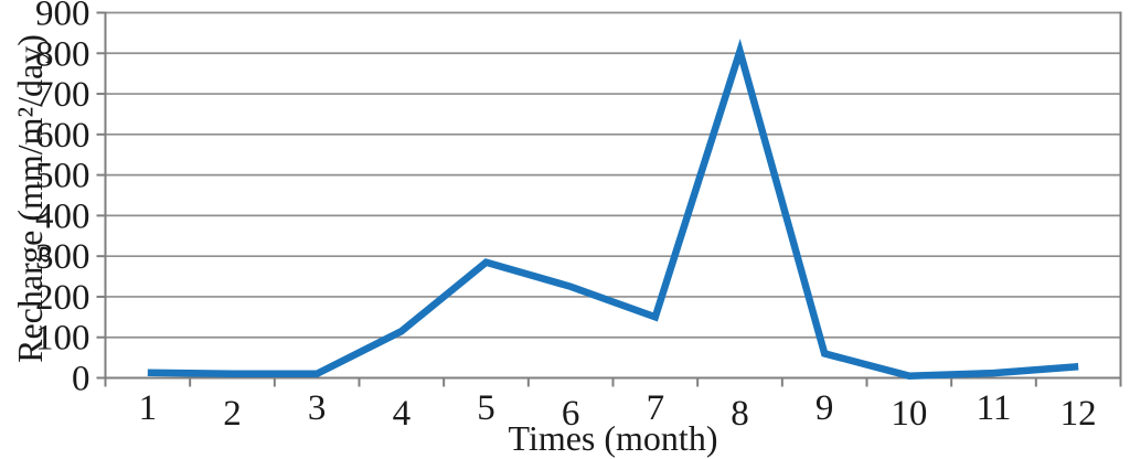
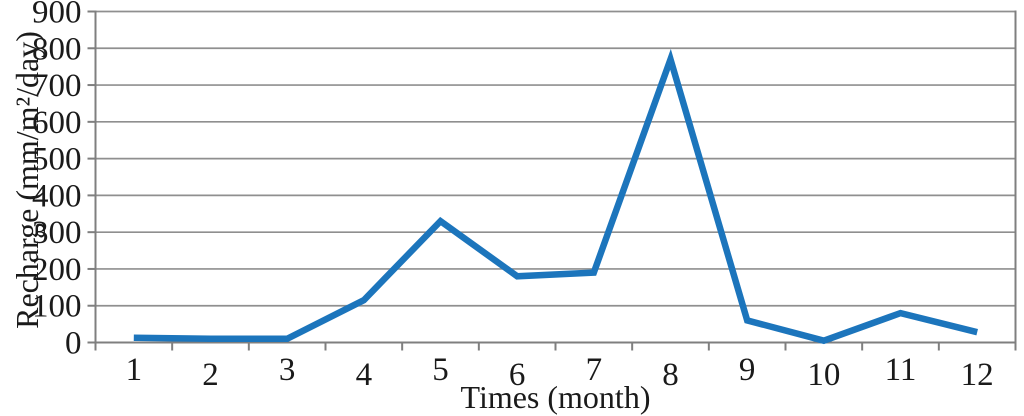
5: 280 -> 330
6: 220 -> 180
7: 150 -> 190
8: 800 -> 770
11: 10 -> 80
